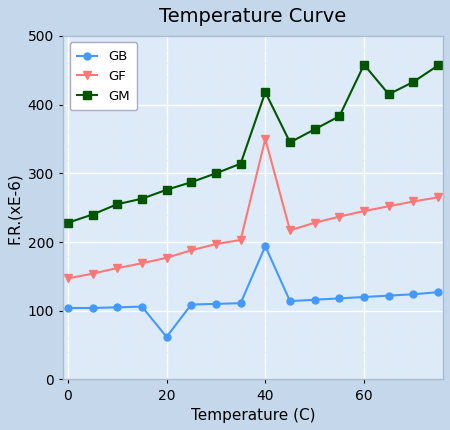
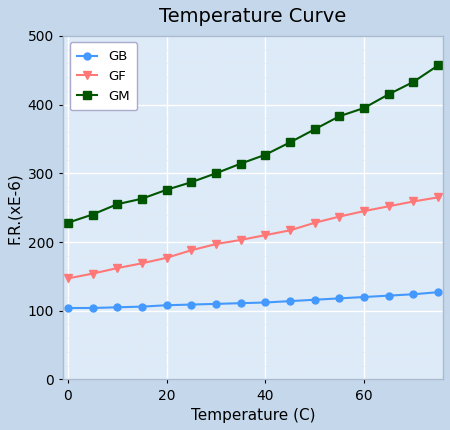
GB/20: 62 -> 108
GB/40: 194 -> 112
GF/40: 350 -> 210
GM/40: 418 -> 327
GM/60: 458 -> 395
